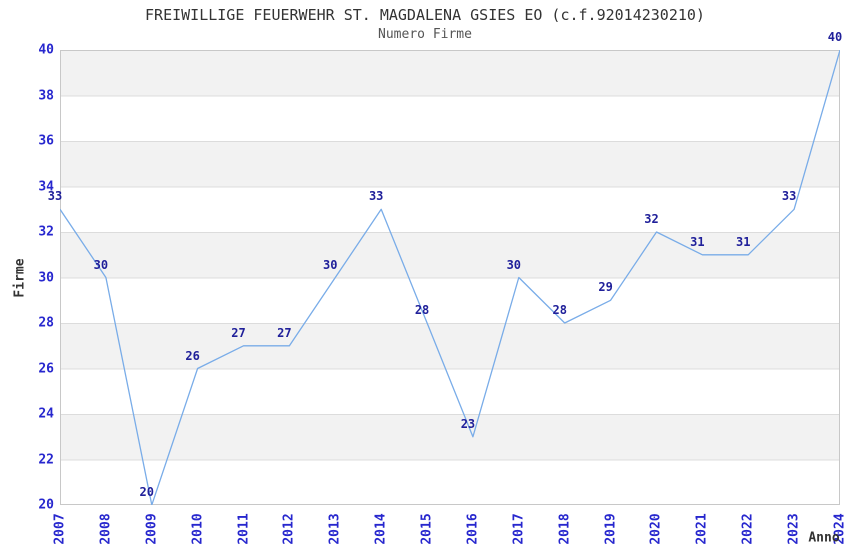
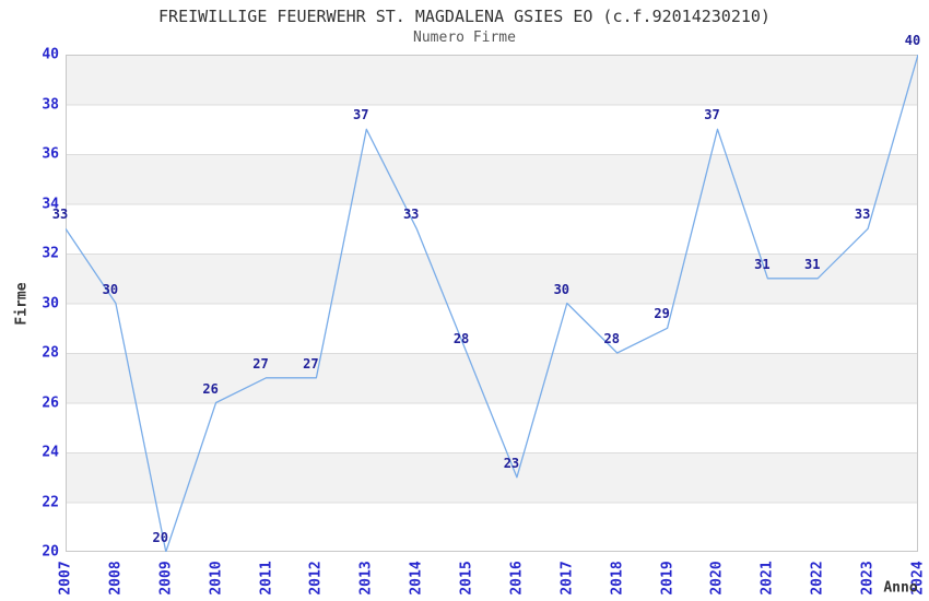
2013: 30 -> 37
2020: 32 -> 37
